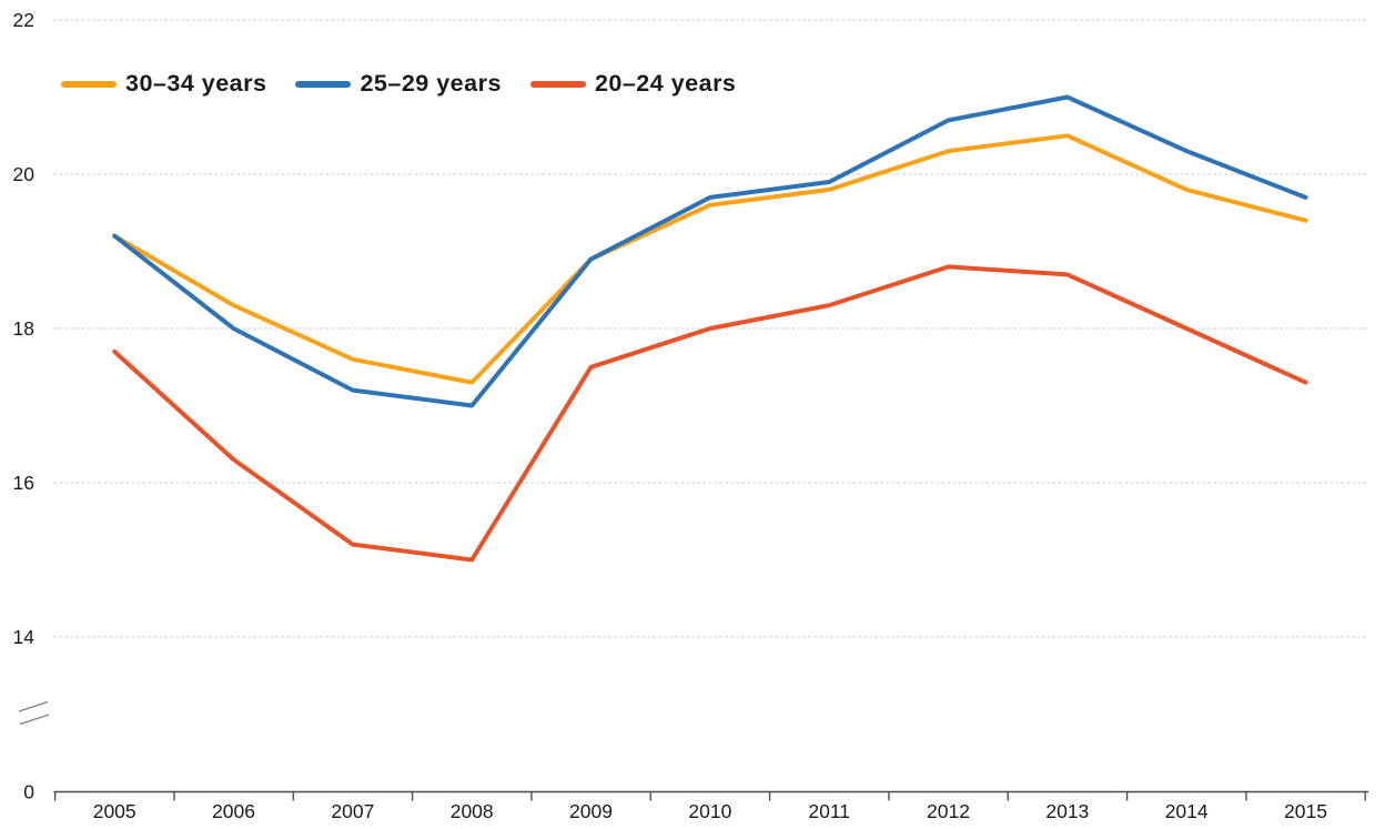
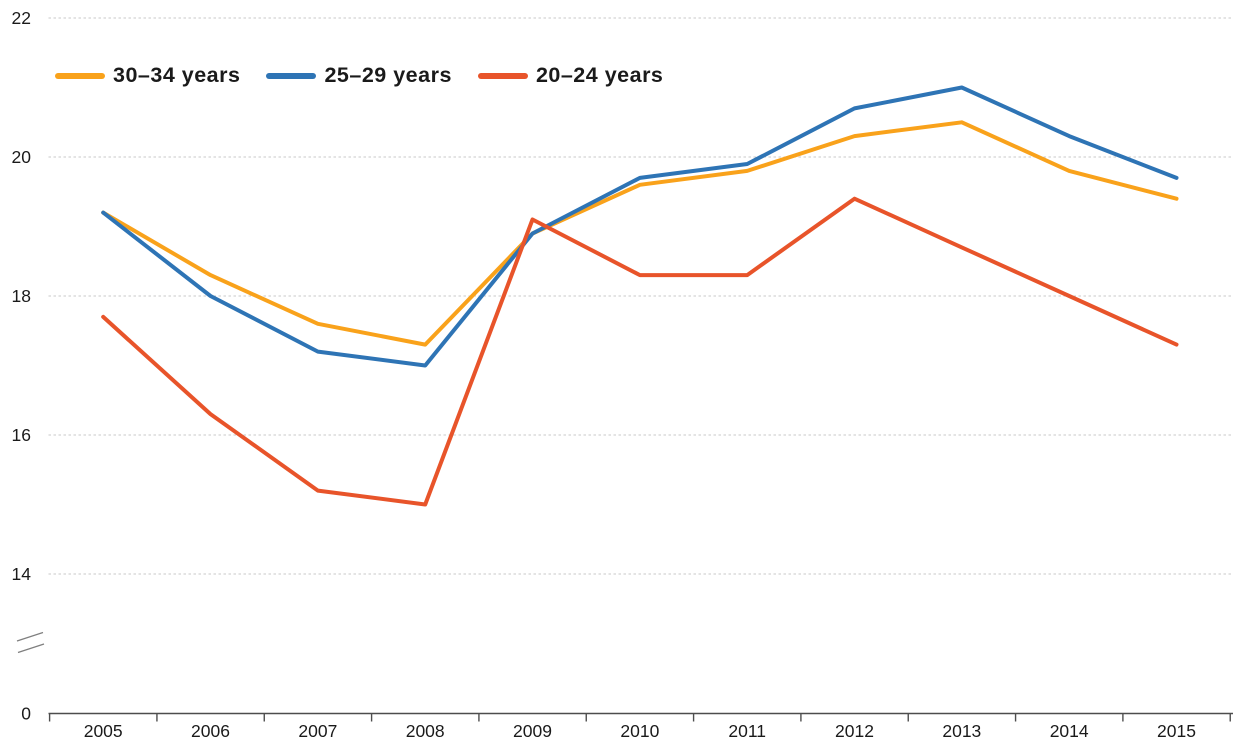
20–24 years/2009: 17.5 -> 19.1
20–24 years/2010: 18.0 -> 18.3
20–24 years/2012: 18.8 -> 19.4
